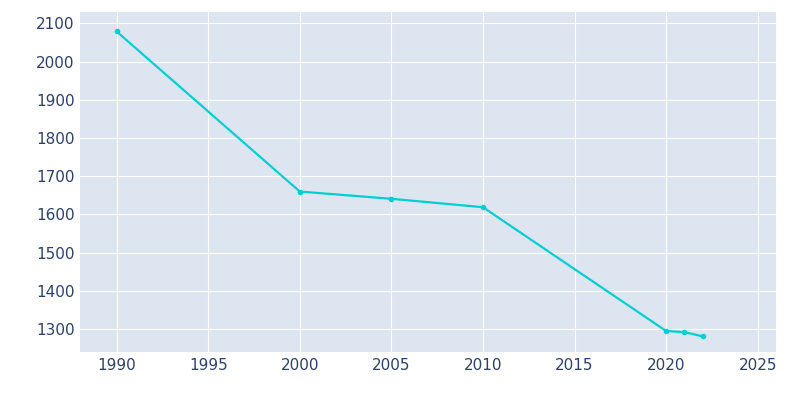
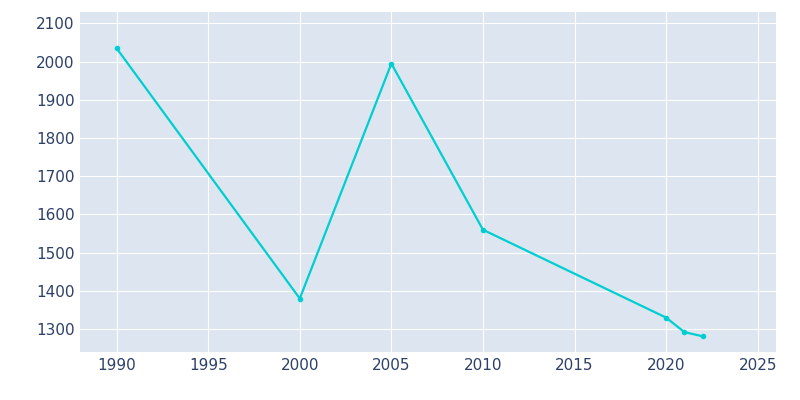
1990: 2079 -> 2035
2000: 1660 -> 1380
2005: 1641 -> 1995
2010: 1619 -> 1560
2020: 1295 -> 1330
